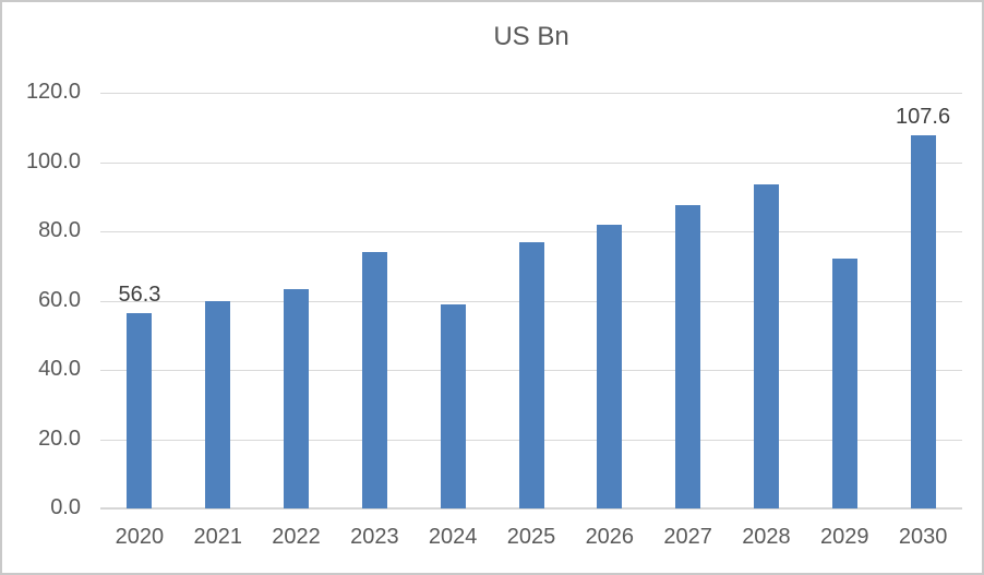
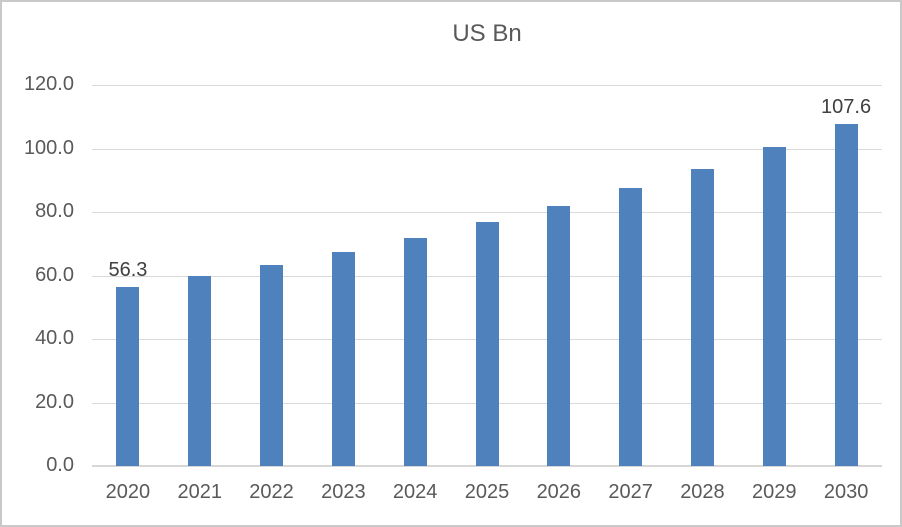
2023: 74 -> 68
2024: 59 -> 72
2029: 72 -> 100
